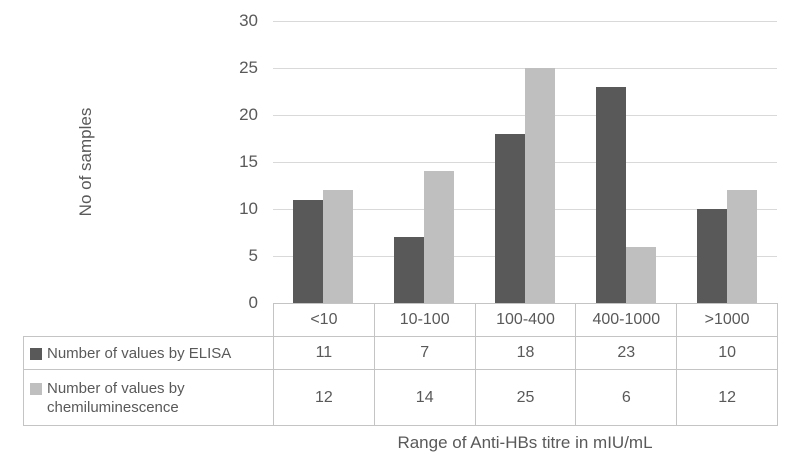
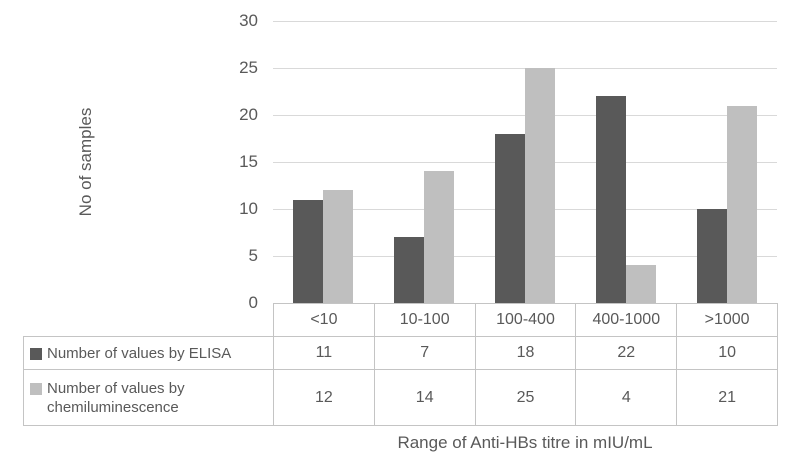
Number of values by ELISA/400-1000: 23 -> 22
Number of values by chemiluminescence/400-1000: 6 -> 4
Number of values by chemiluminescence/>1000: 12 -> 21
